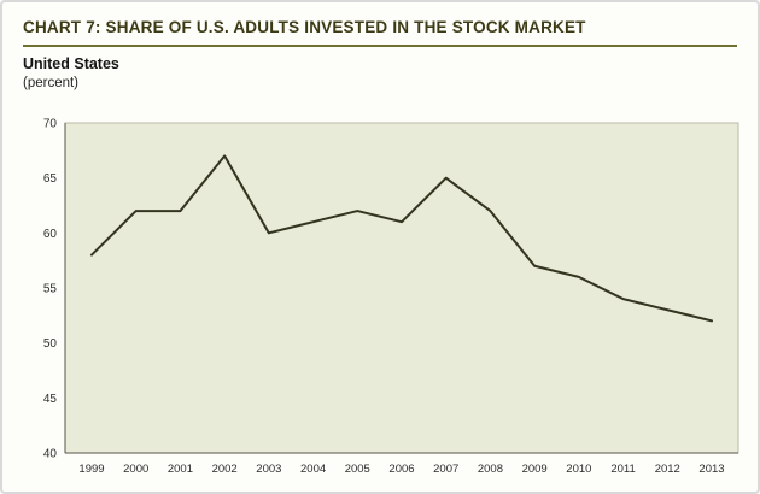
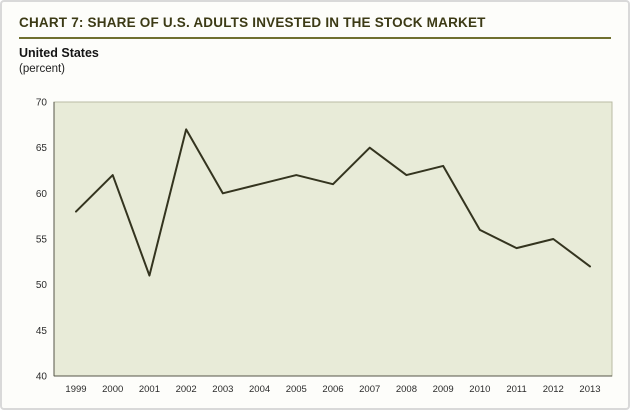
2001: 62 -> 51
2009: 57 -> 63
2012: 53 -> 55
